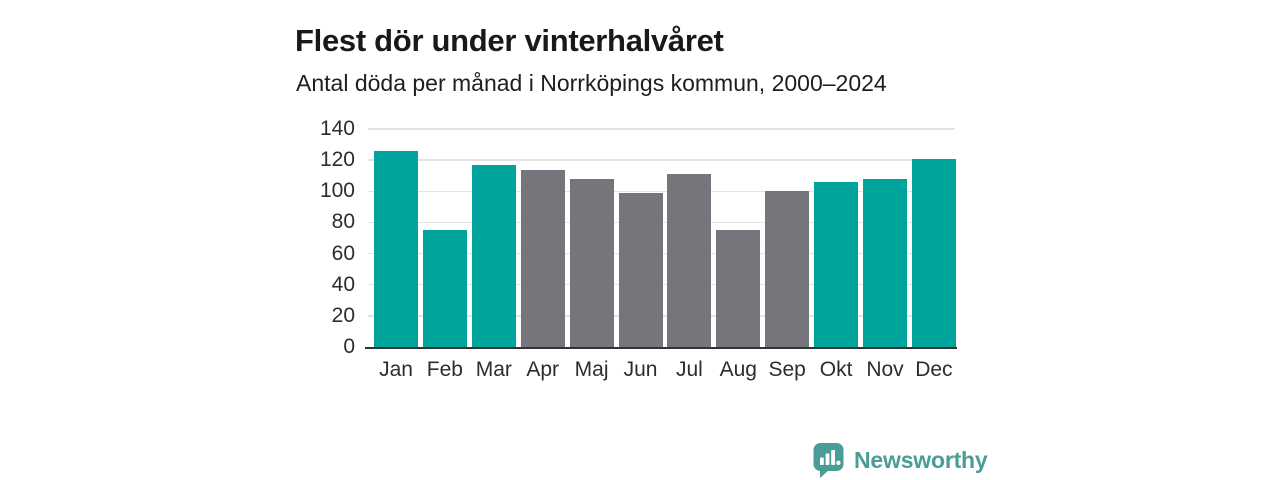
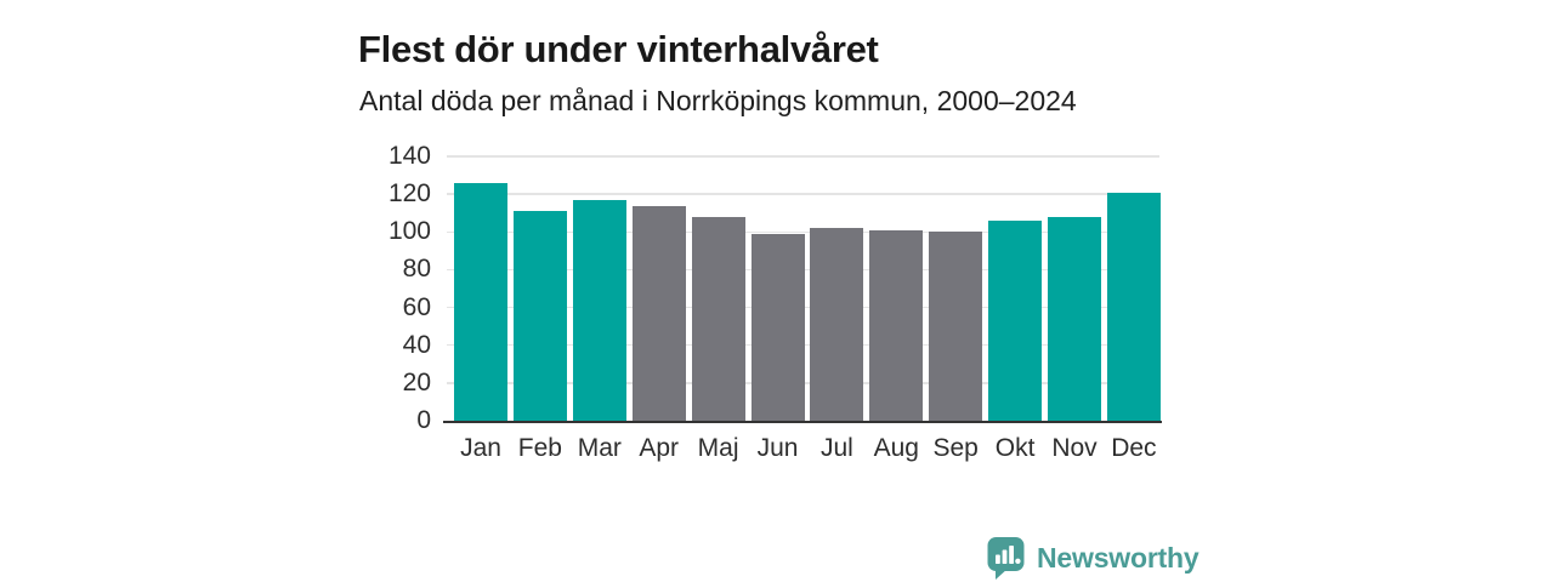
Feb: 75 -> 111
Jul: 111 -> 102
Aug: 75 -> 101
